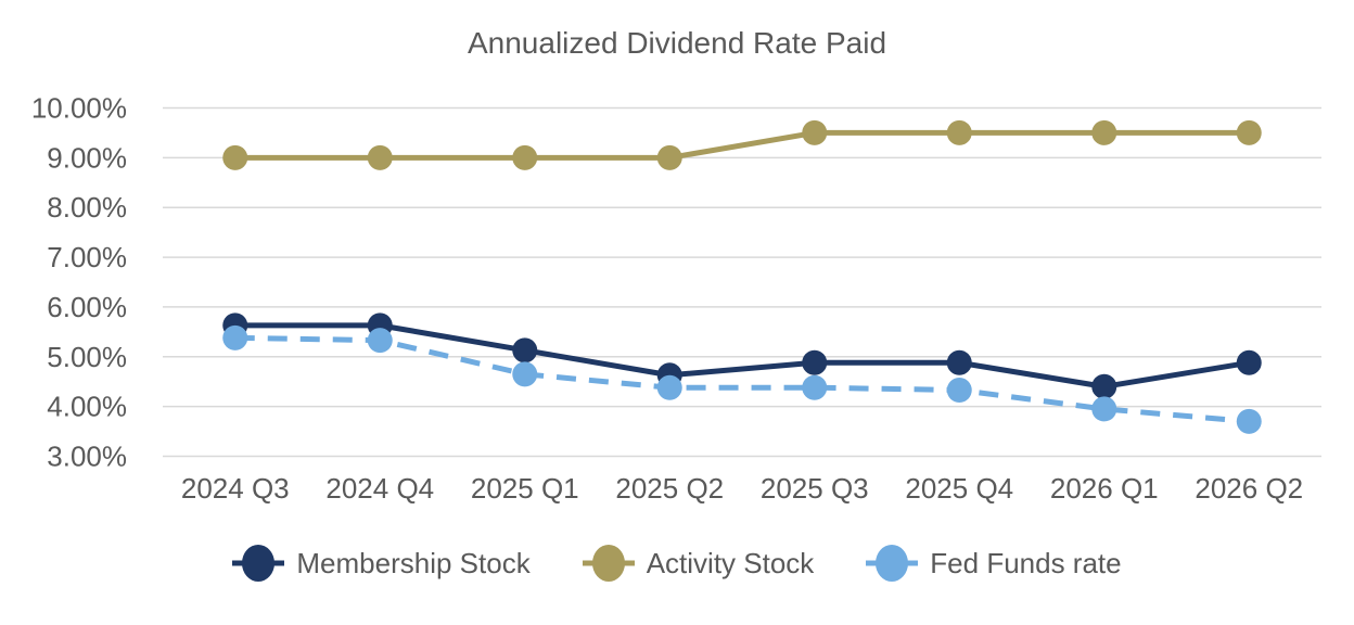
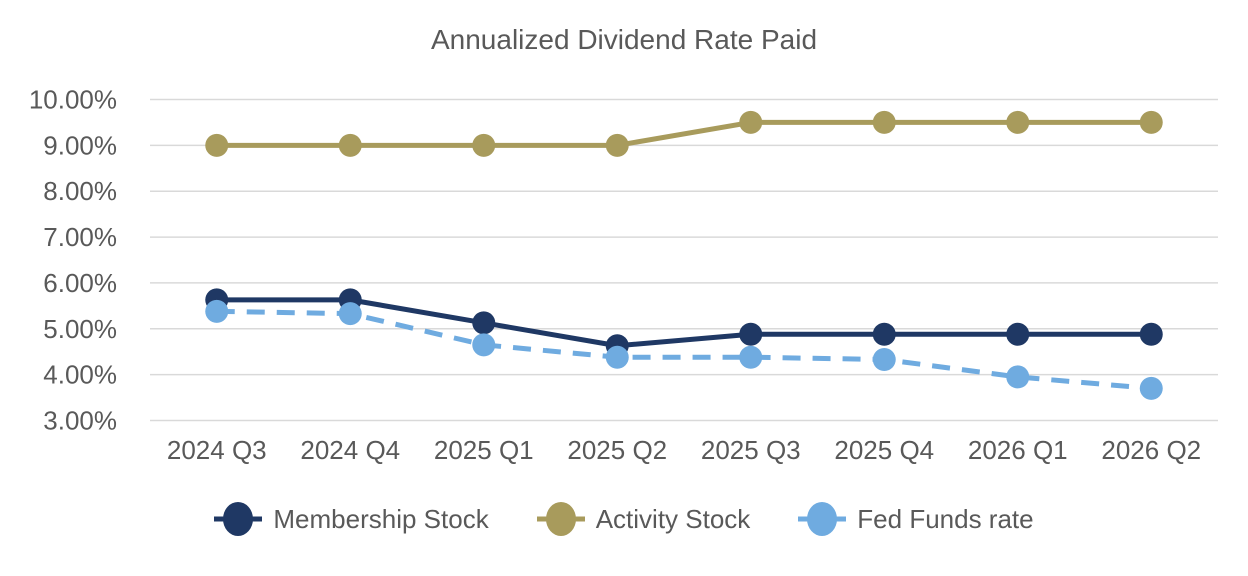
Membership Stock/2026 Q1: 4.4% -> 4.9%
